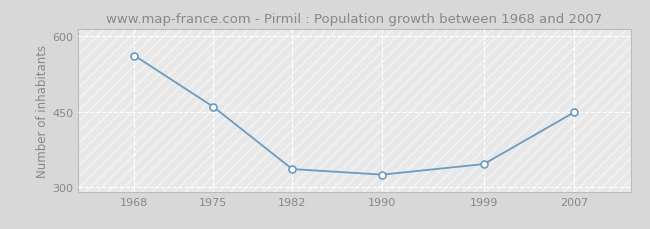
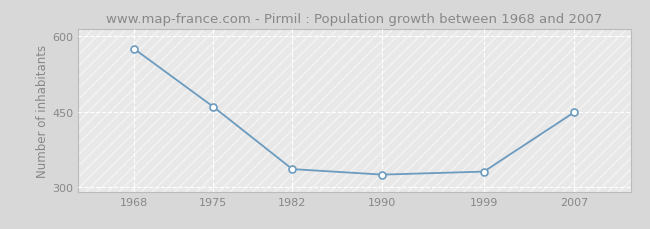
1968: 562 -> 575
1999: 346 -> 331
